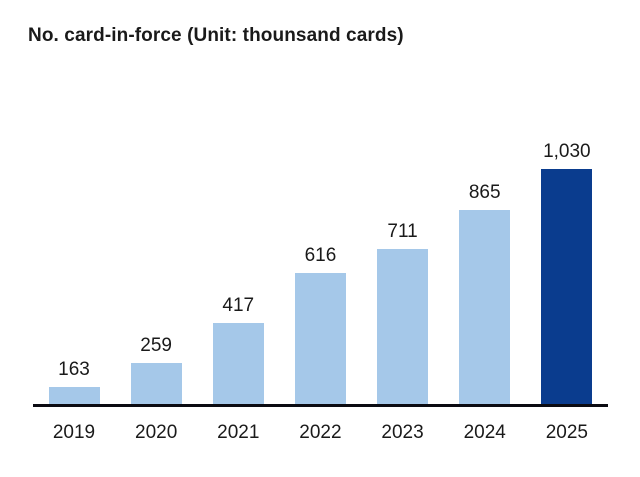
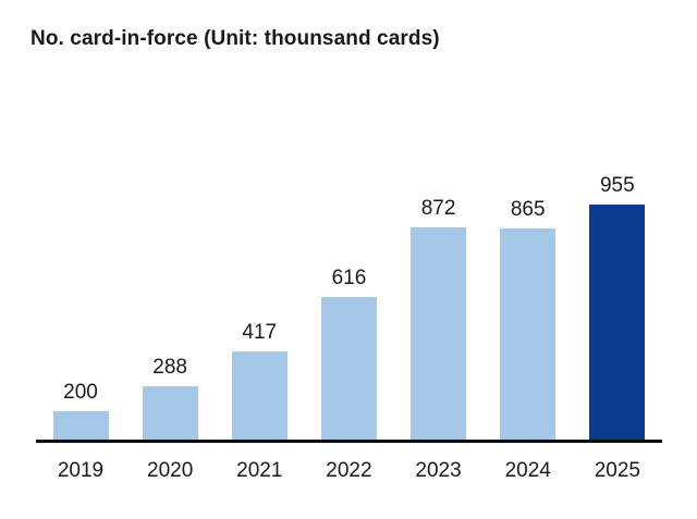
2019: 163 -> 200
2020: 259 -> 288
2023: 711 -> 872
2025: 1,030 -> 955
